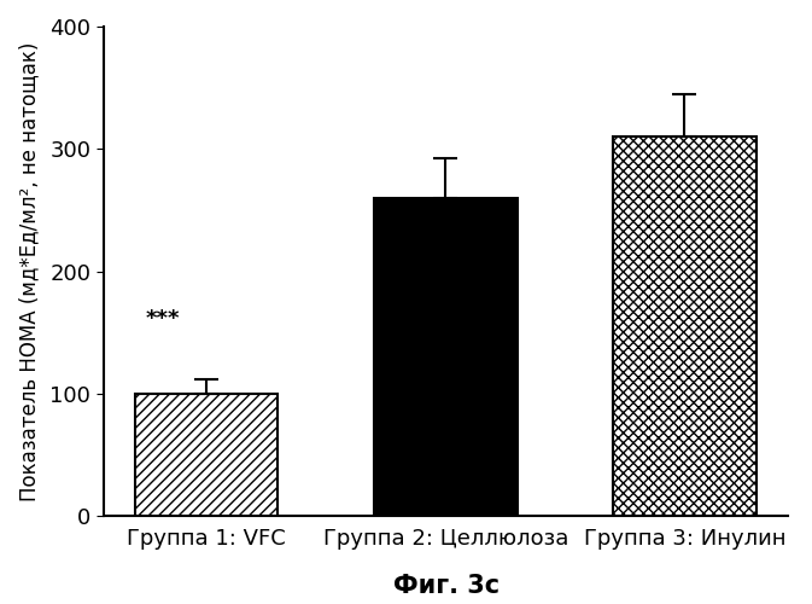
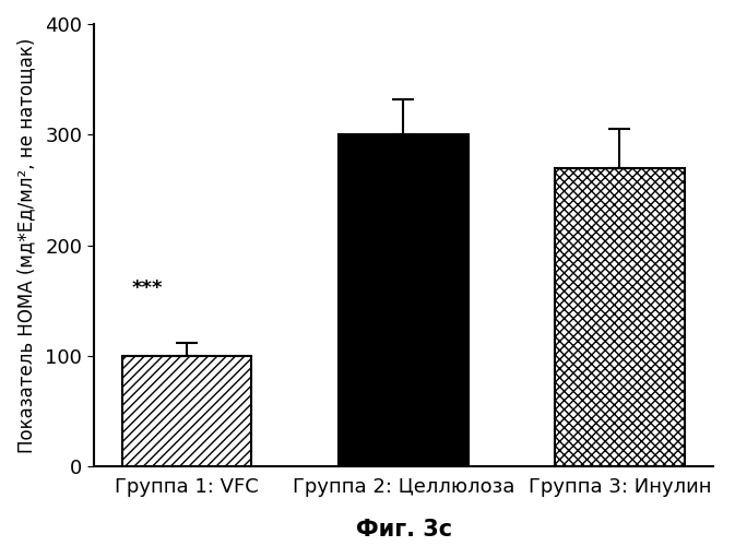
Группа 2: Целлюлоза: 260 -> 300
Группа 3: Инулин: 310 -> 270
